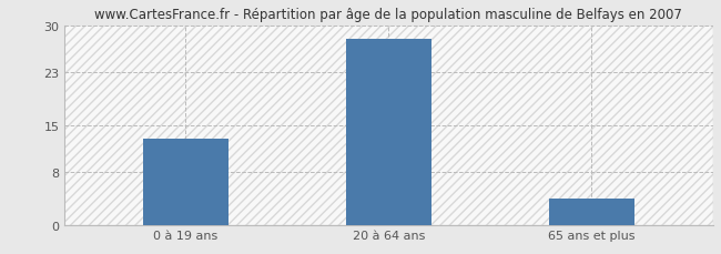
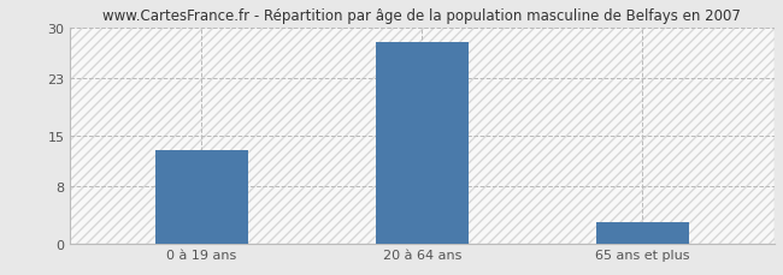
65 ans et plus: 4 -> 3
